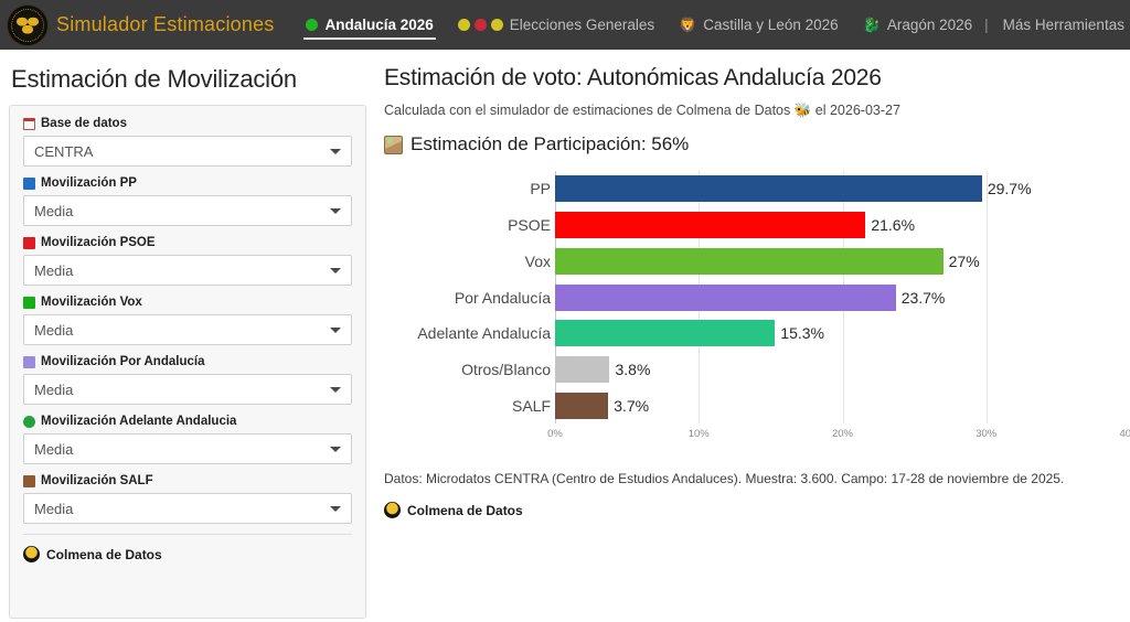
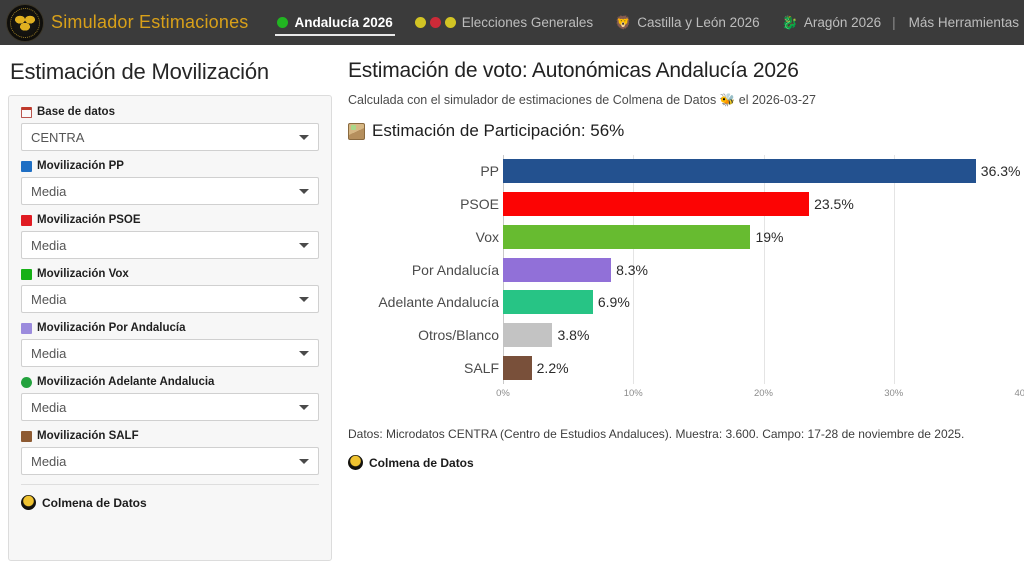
PP: 29.7% -> 36.3%
PSOE: 21.6% -> 23.5%
Vox: 27% -> 19%
Por Andalucía: 23.7% -> 8.3%
Adelante Andalucía: 15.3% -> 6.9%
SALF: 3.7% -> 2.2%
